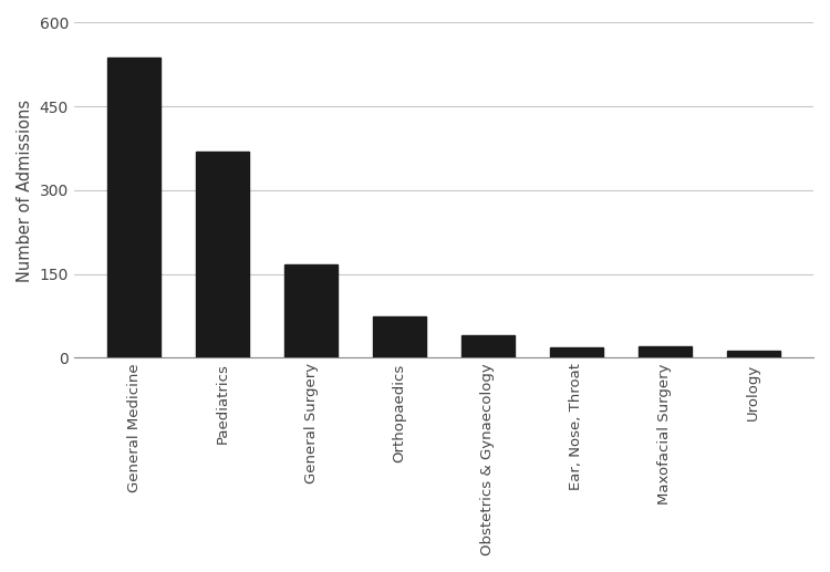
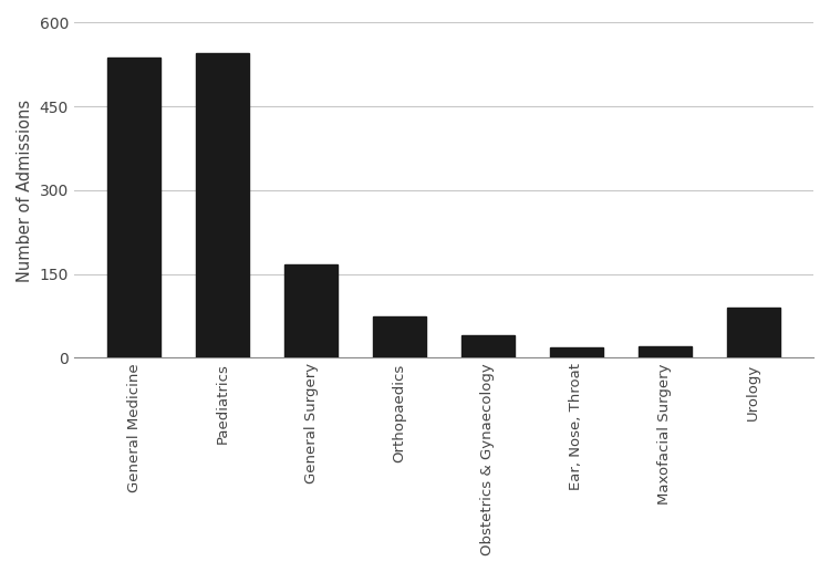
Paediatrics: 370 -> 546
Urology: 13 -> 90
